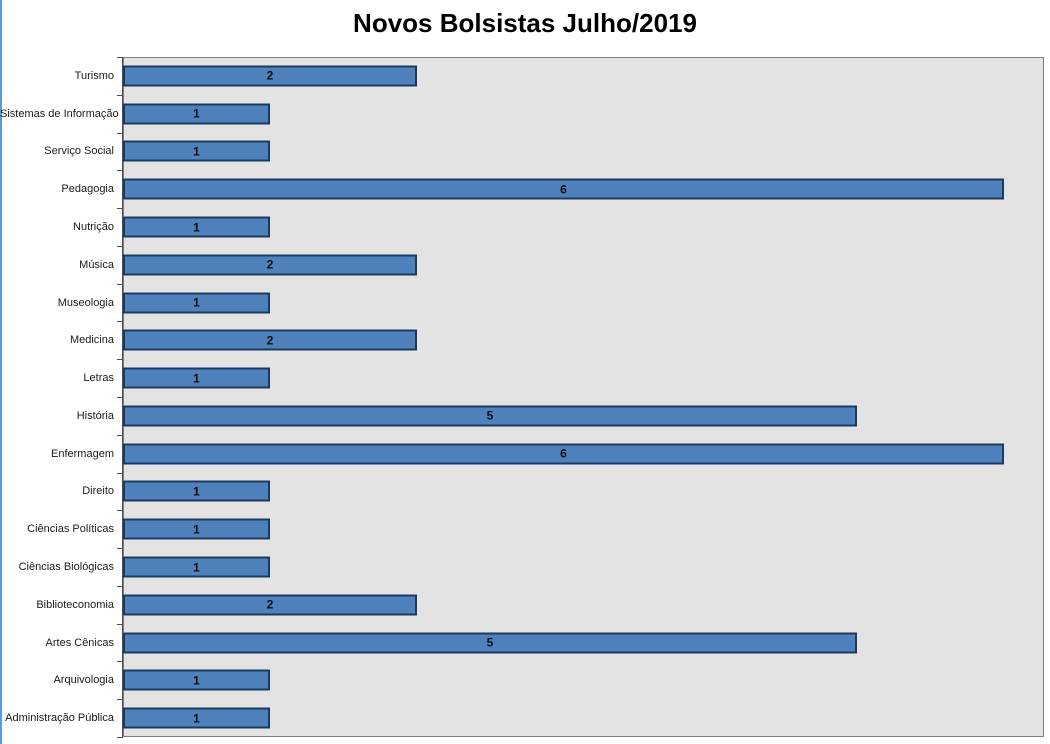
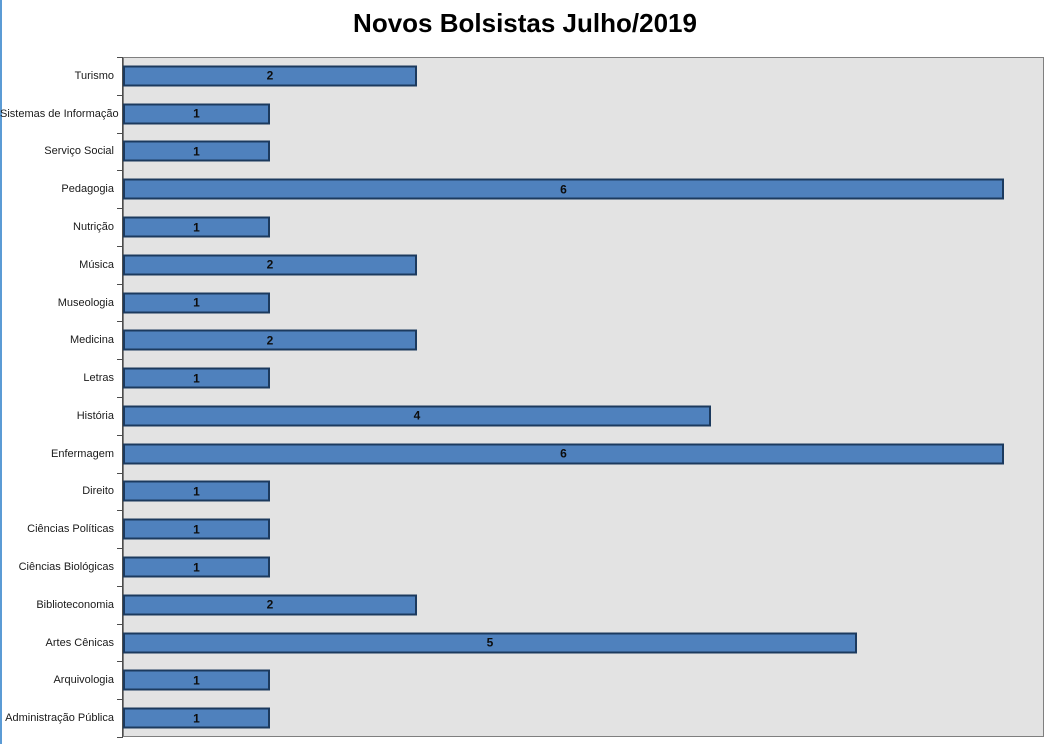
História: 5 -> 4
